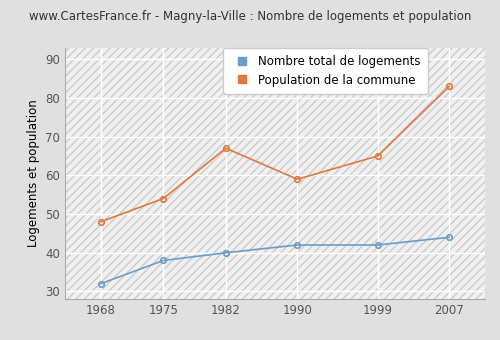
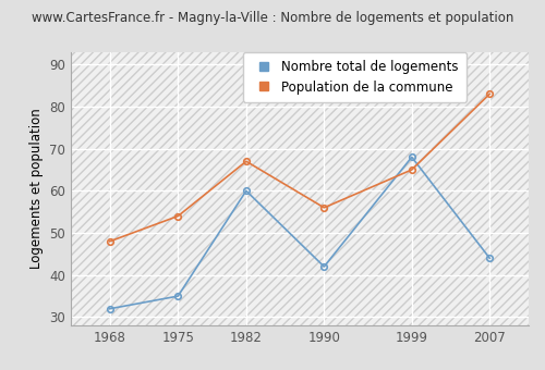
Nombre total de logements/1975: 38 -> 35
Nombre total de logements/1982: 40 -> 60
Population de la commune/1990: 59 -> 56
Nombre total de logements/1999: 42 -> 68
